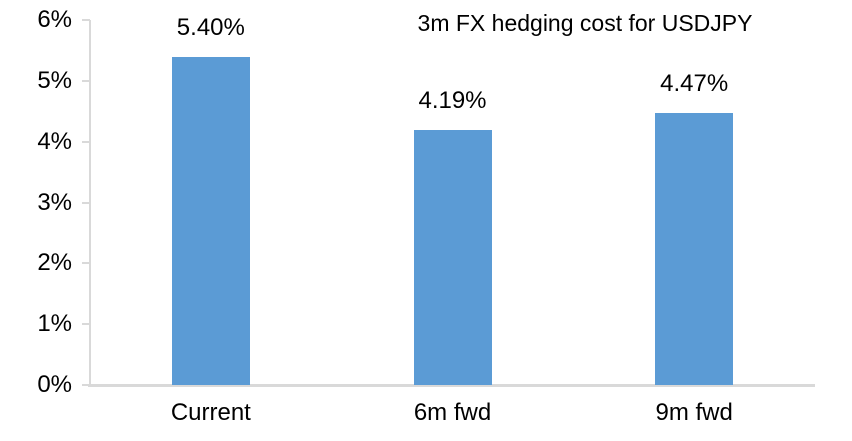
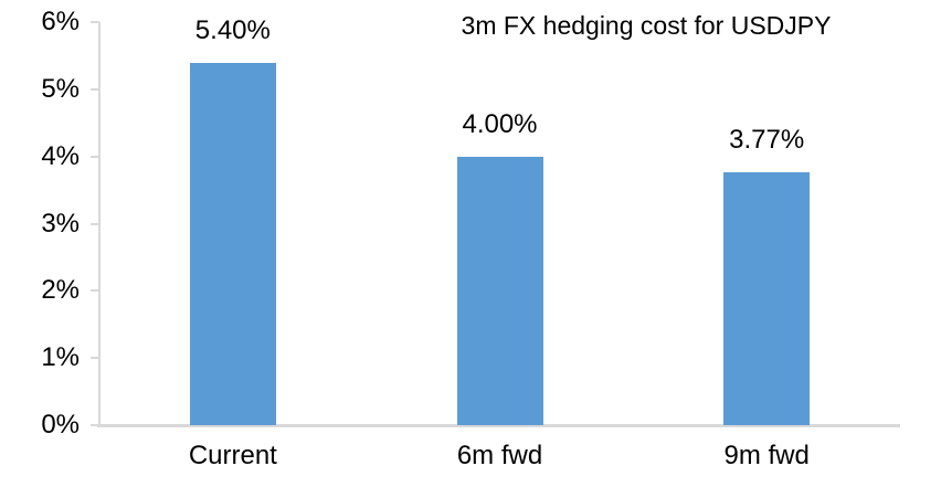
6m fwd: 4.19% -> 4.00%
9m fwd: 4.47% -> 3.77%
